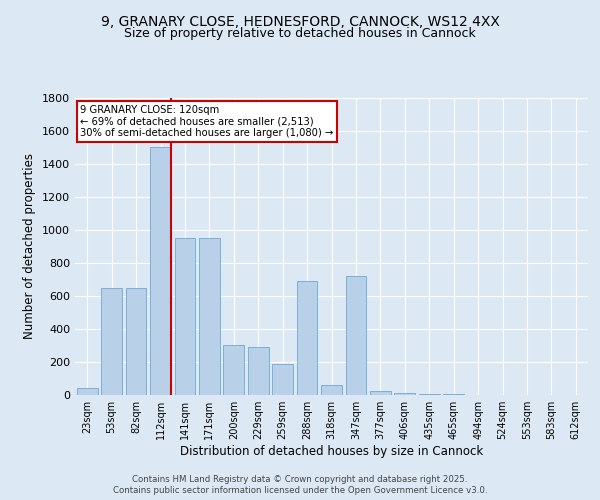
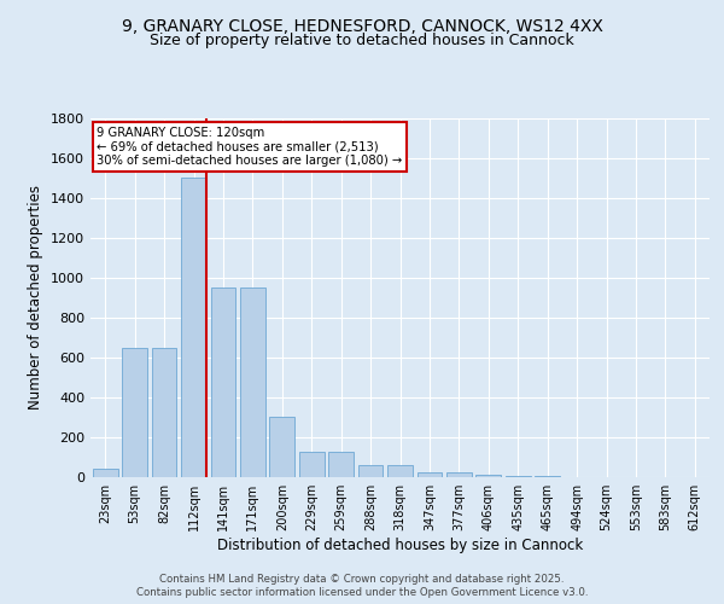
229sqm: 290 -> 130
259sqm: 190 -> 130
288sqm: 690 -> 60
347sqm: 720 -> 20
